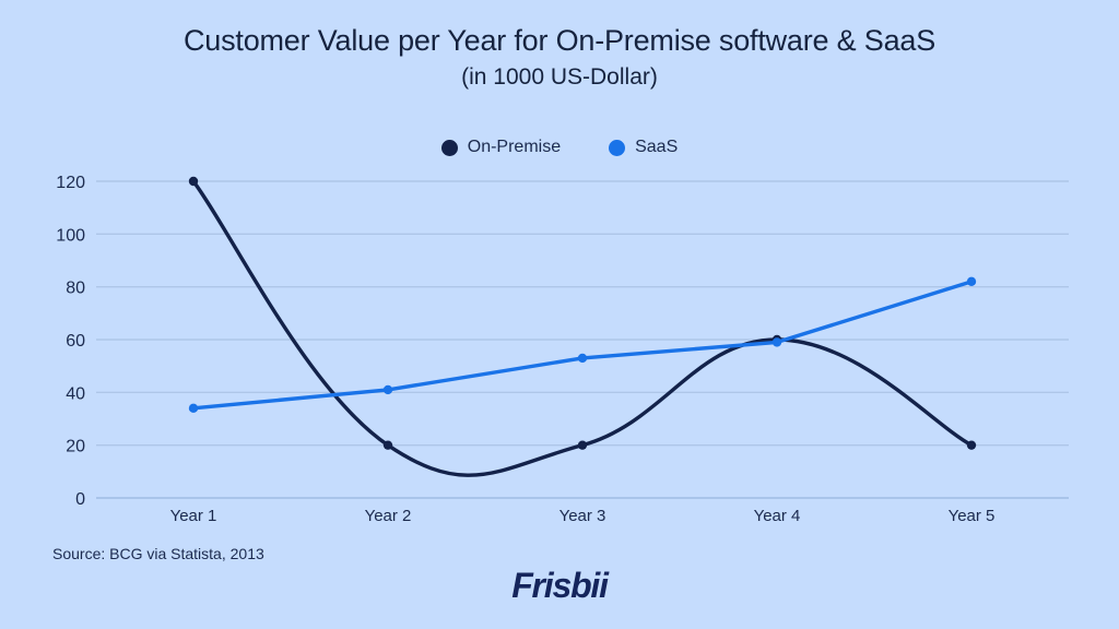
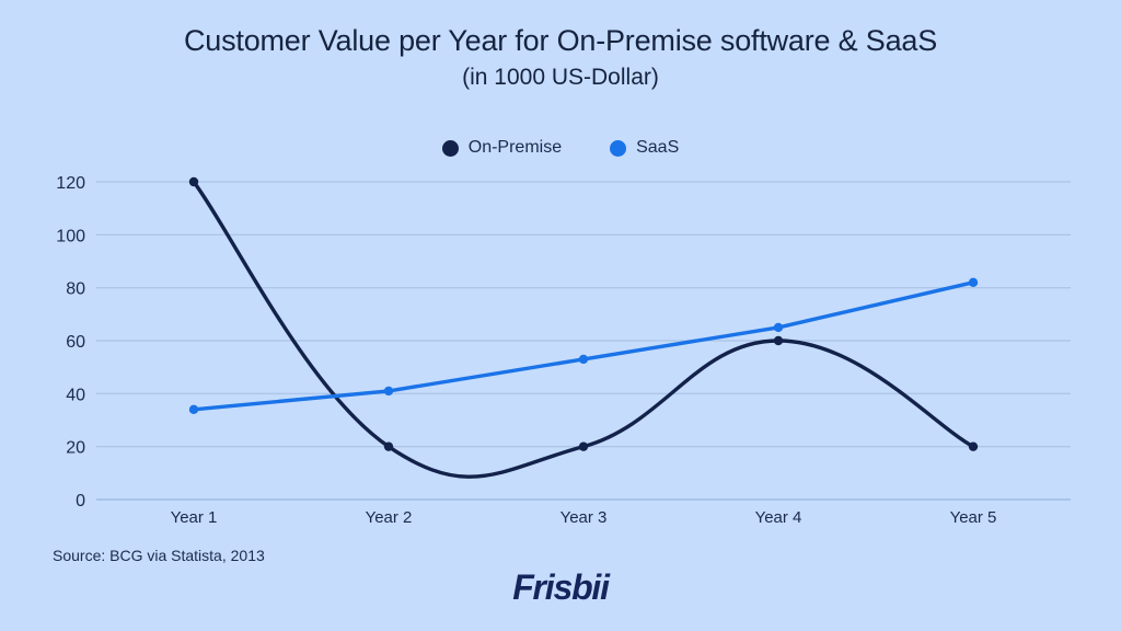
SaaS/Year 4: 59 -> 65
